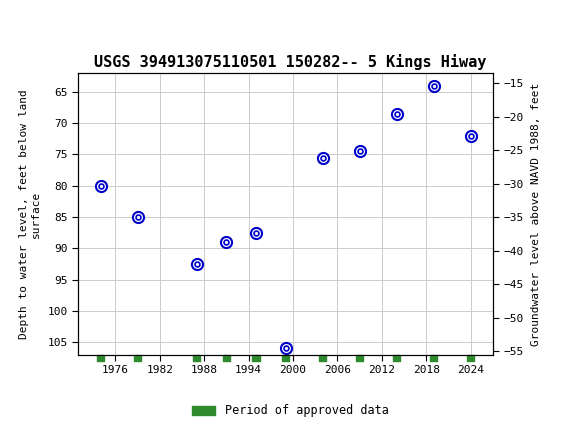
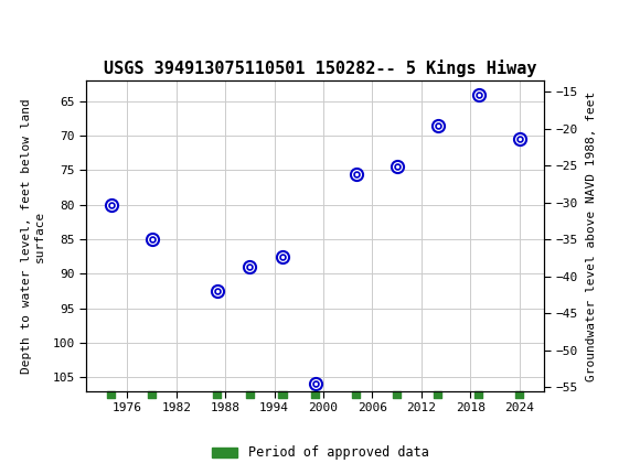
2024: 72.0 -> 70.5
